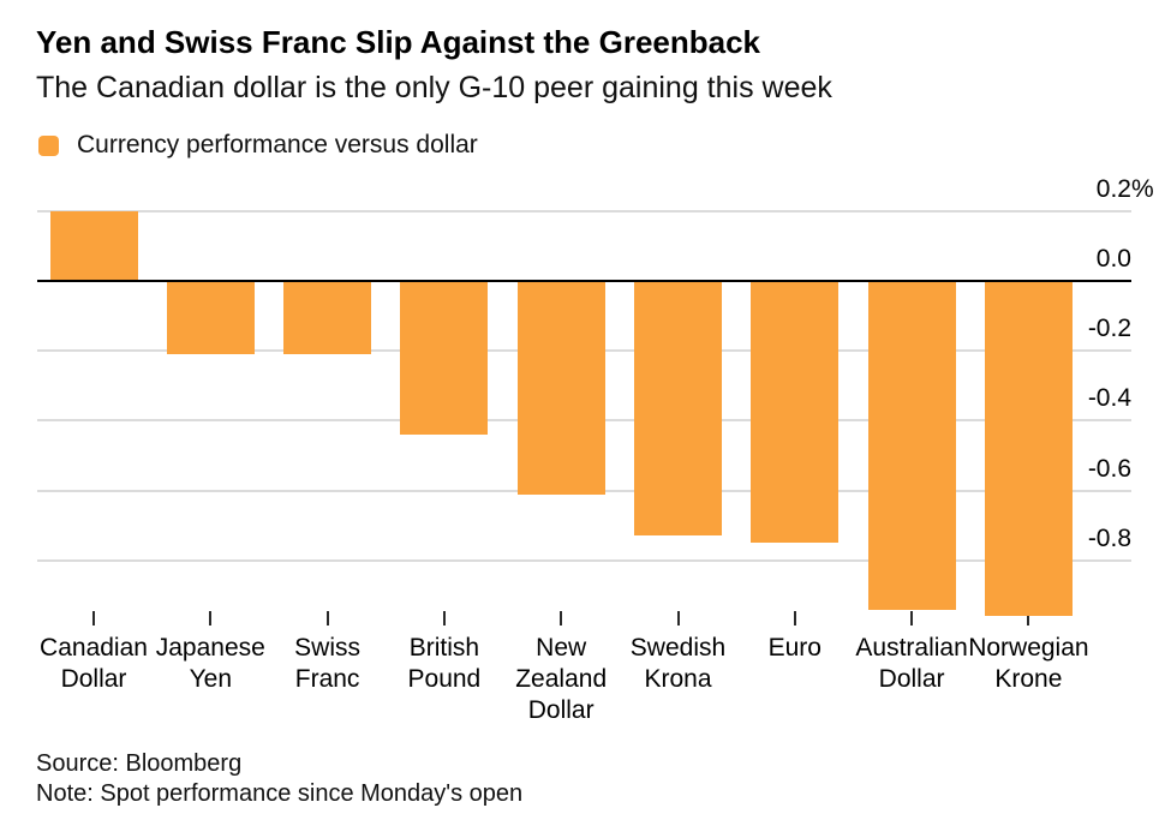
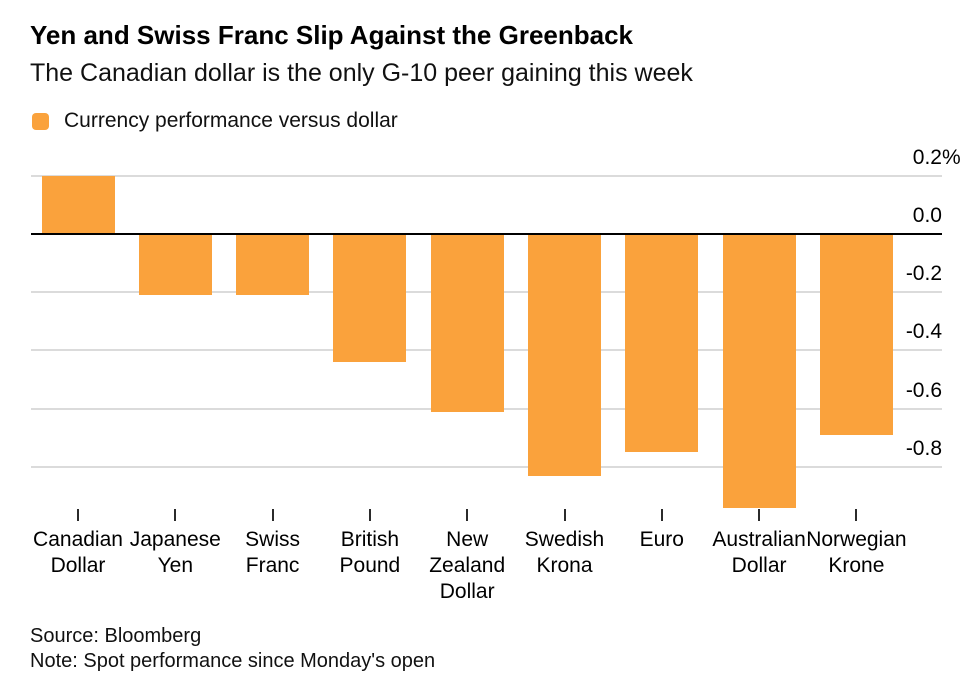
Swedish Krona: -0.73 -> -0.83
Norwegian Krone: -0.96 -> -0.69
